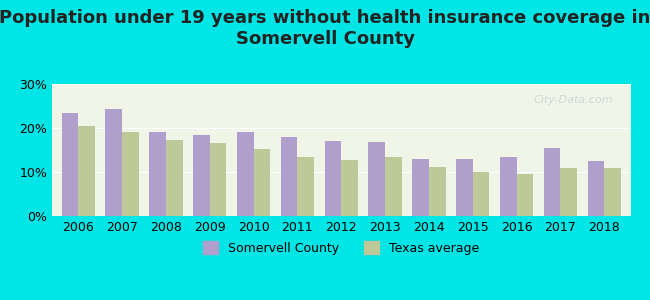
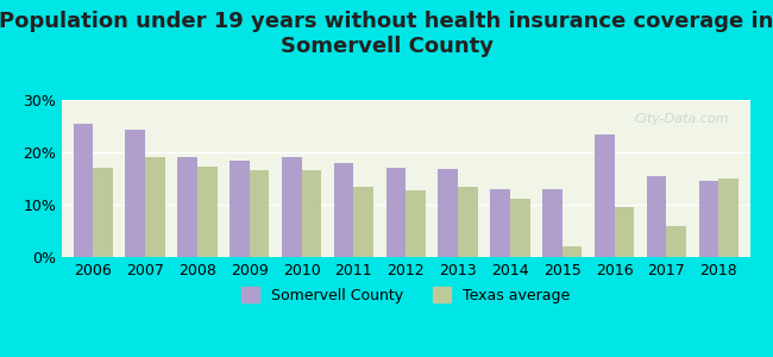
Somervell County/2006: 23.5% -> 25.5%
Texas average/2006: 20.5% -> 17.0%
Texas average/2010: 15.2% -> 16.5%
Texas average/2015: 10.0% -> 2.0%
Somervell County/2016: 13.5% -> 23.5%
Texas average/2017: 10.8% -> 6.0%
Somervell County/2018: 12.5% -> 14.5%
Texas average/2018: 10.8% -> 15.0%
